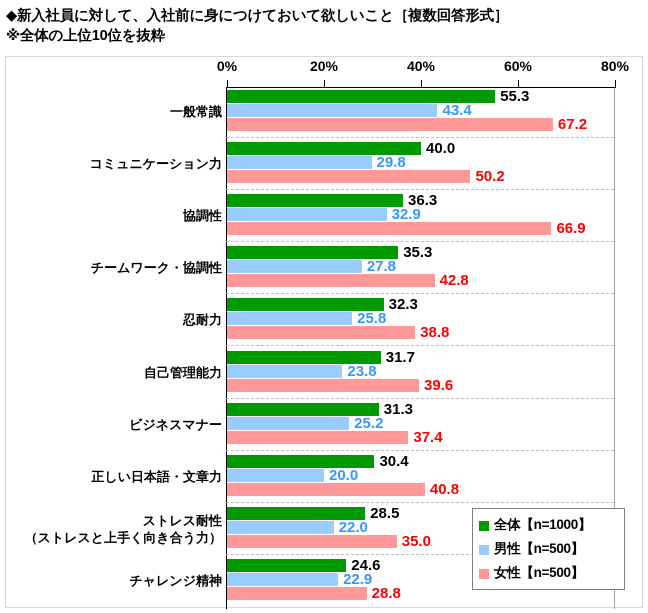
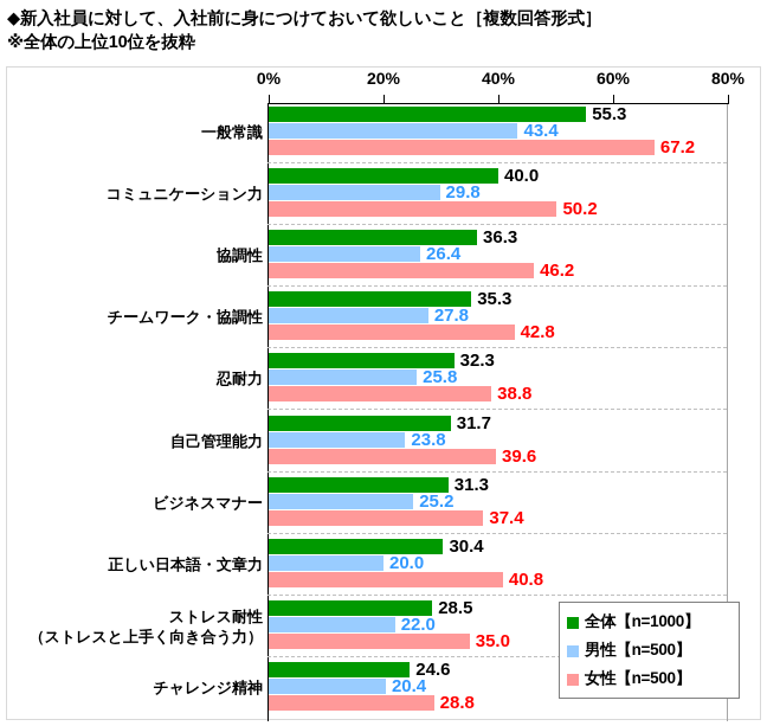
男性【n=500】/協調性: 32.9 -> 26.4
女性【n=500】/協調性: 66.9 -> 46.2
男性【n=500】/チャレンジ精神: 22.9 -> 20.4
